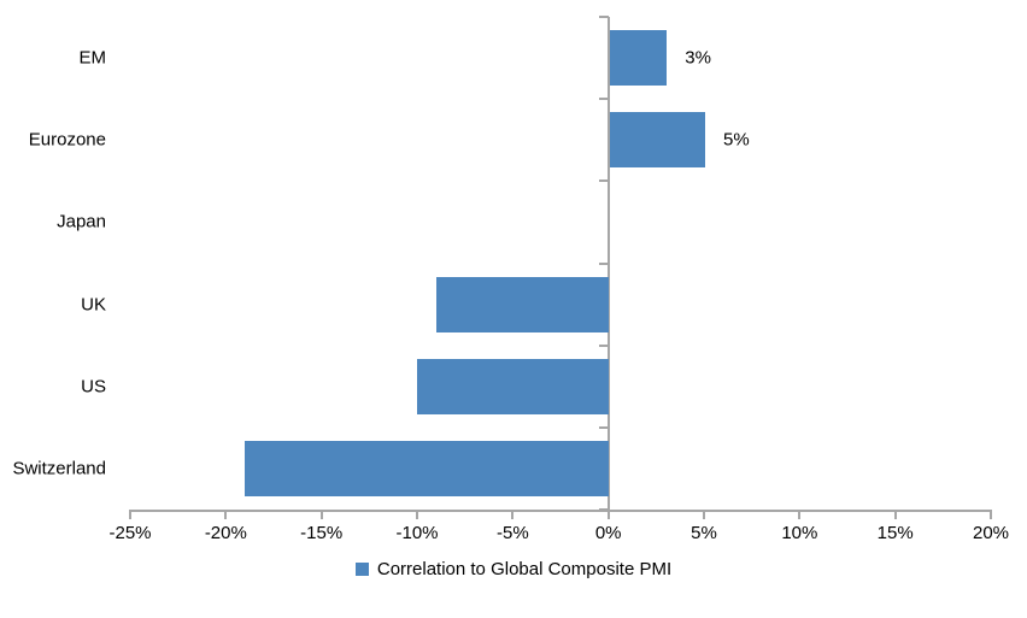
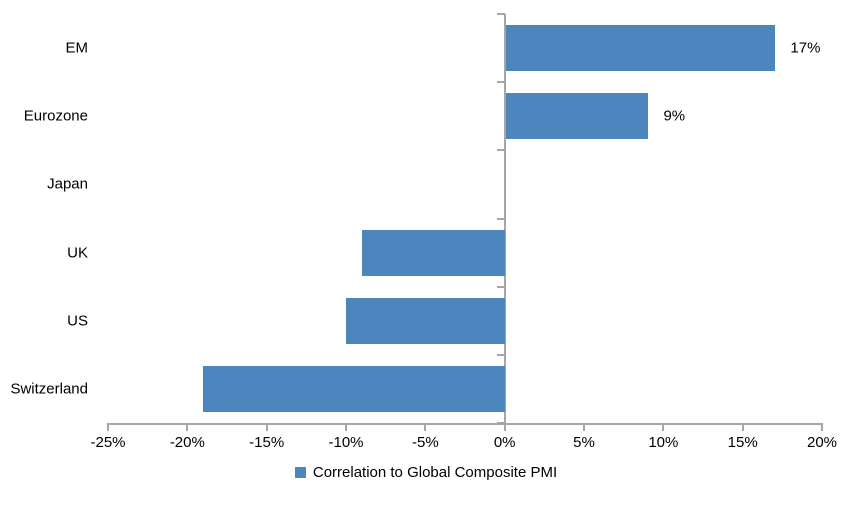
EM: 3% -> 17%
Eurozone: 5% -> 9%
